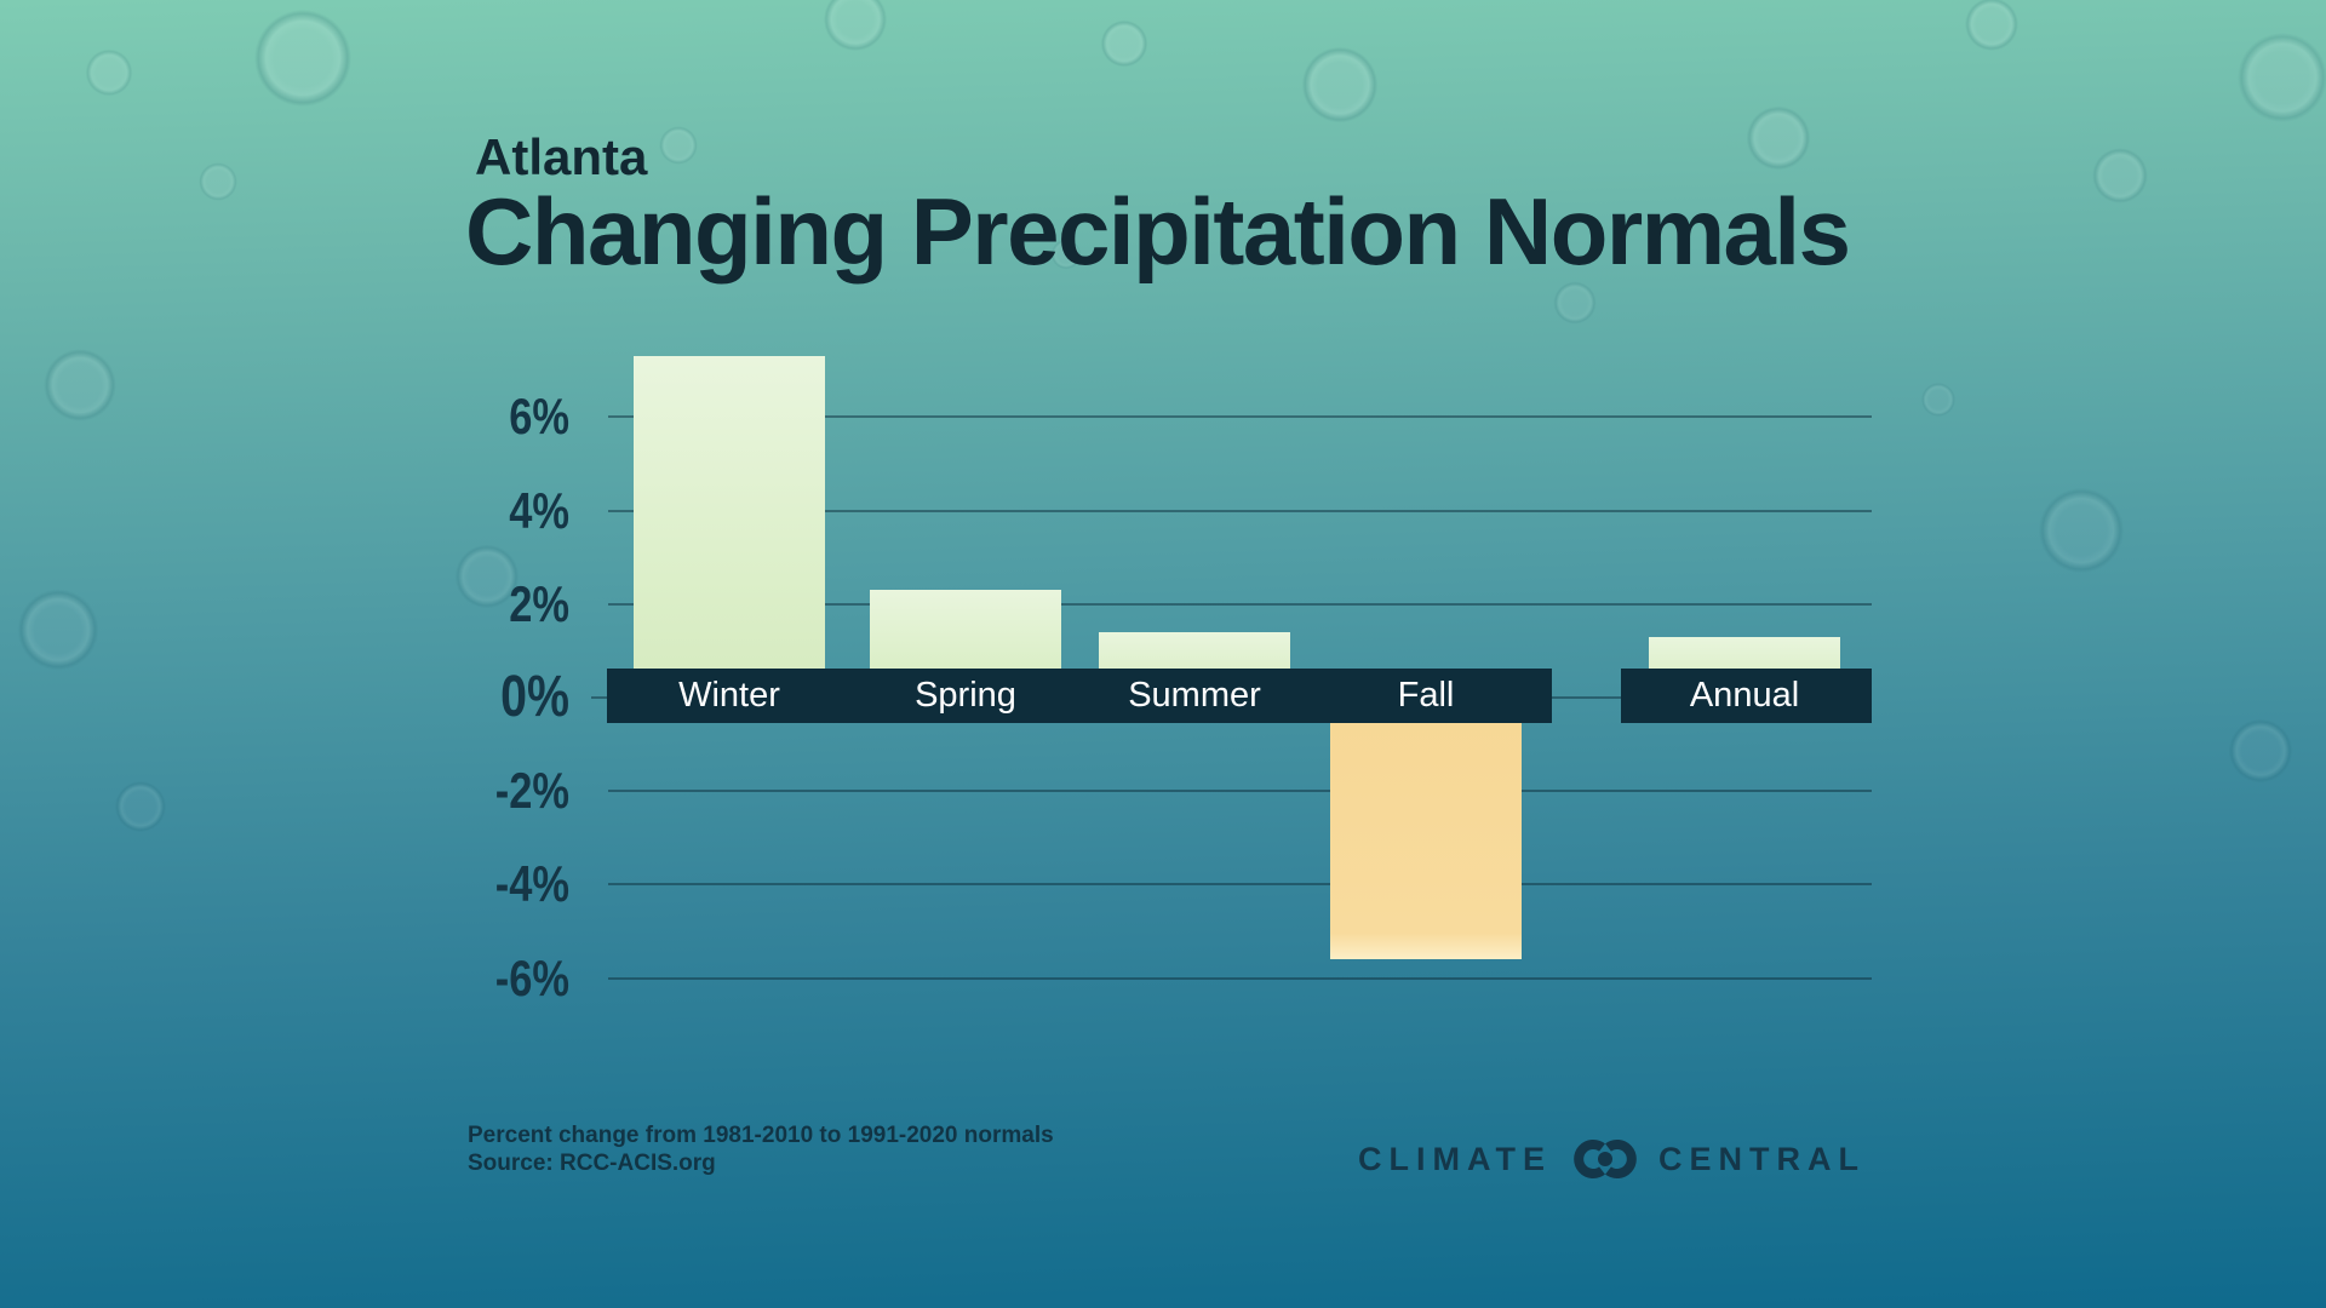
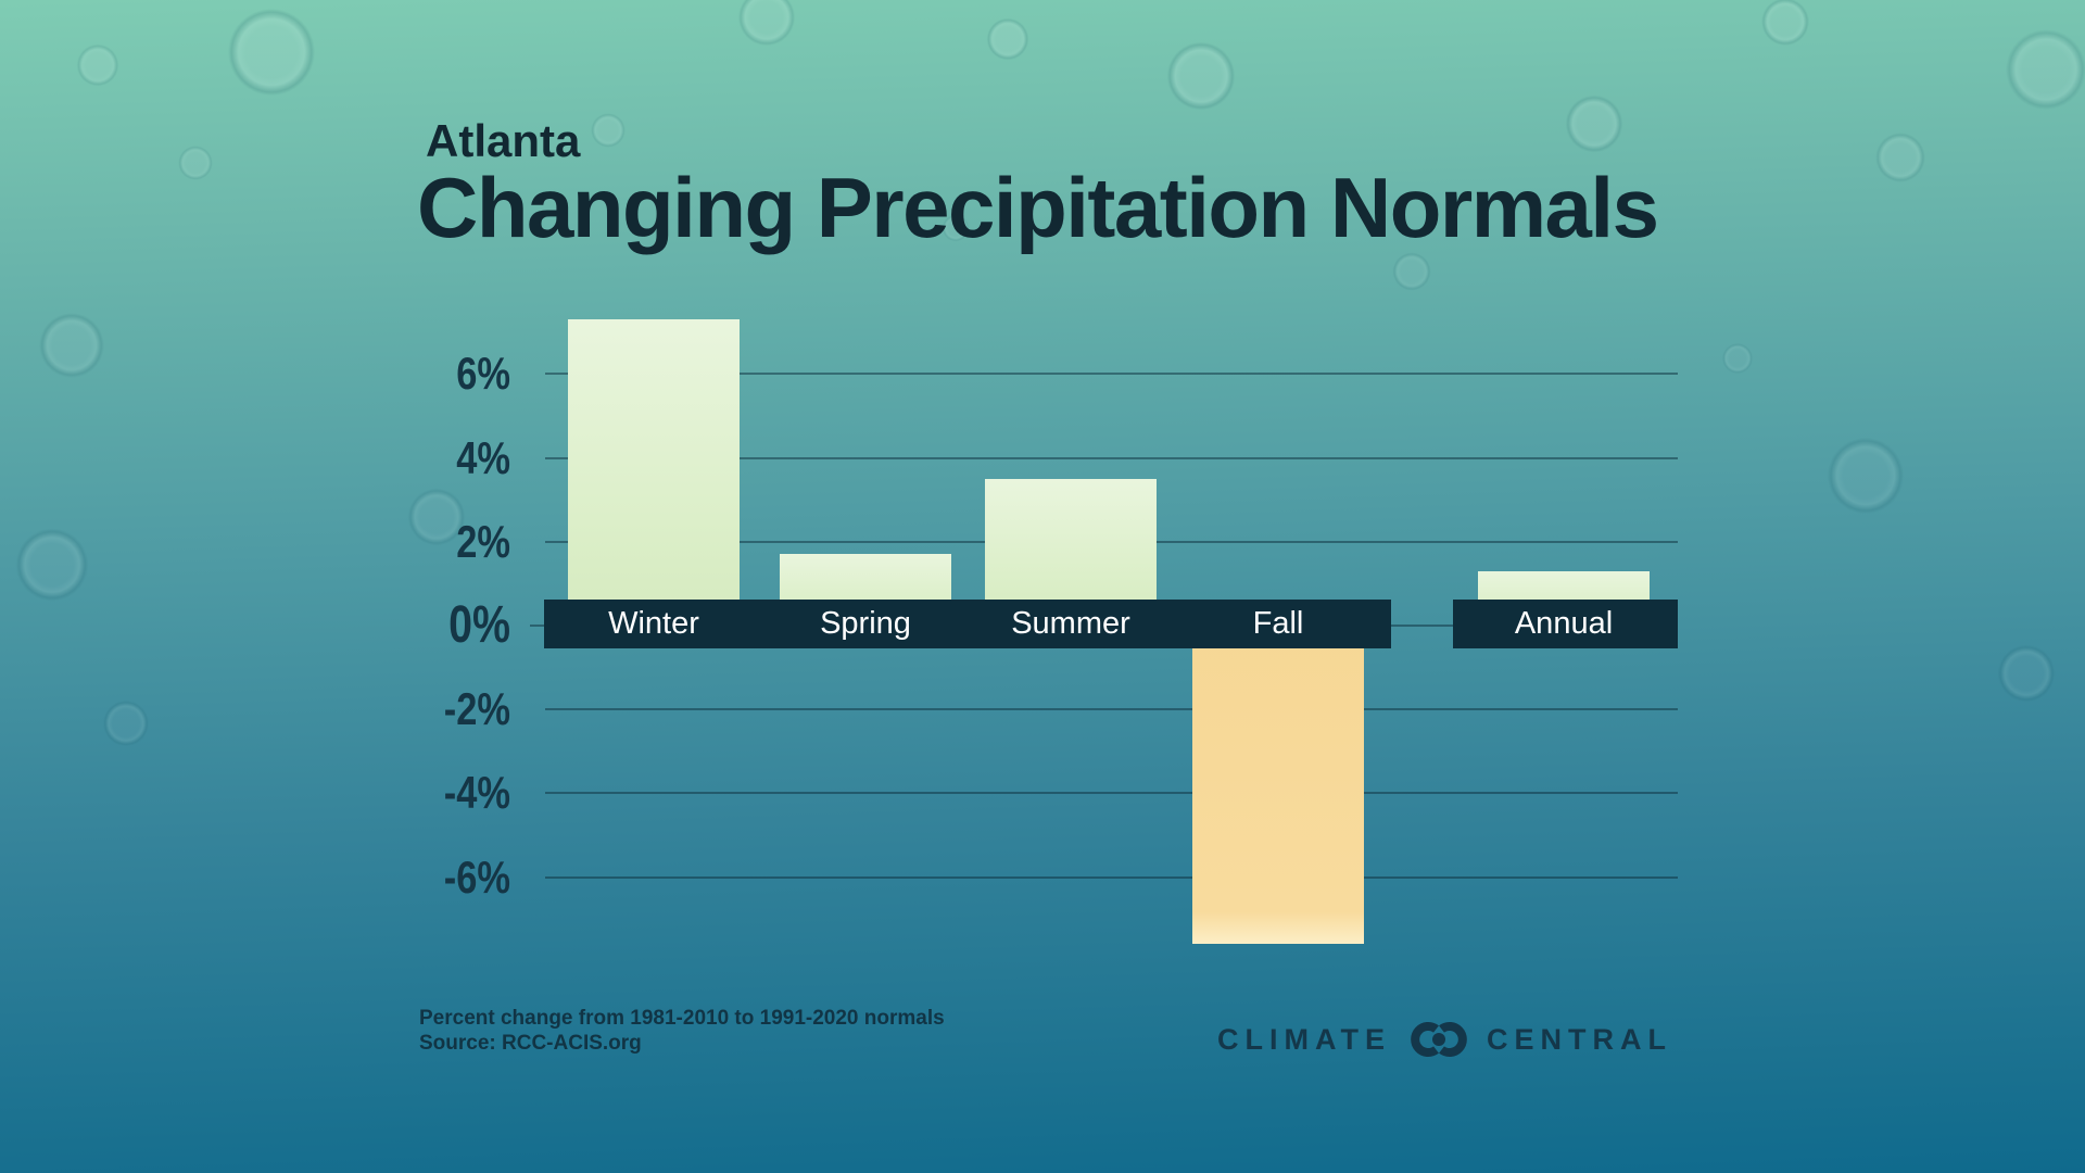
Spring: 2.3% -> 1.7%
Summer: 1.4% -> 3.5%
Fall: -5.6% -> -7.6%
